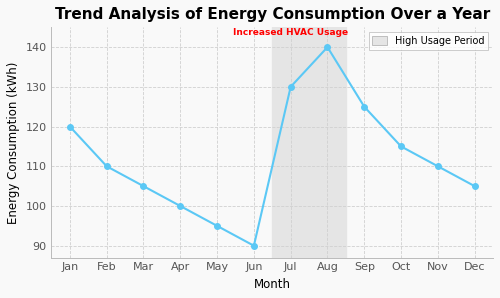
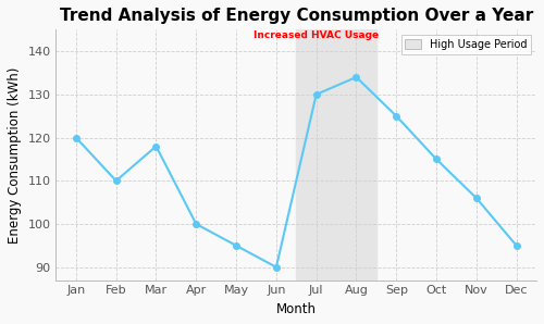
Mar: 105 -> 118
Aug: 140 -> 134
Nov: 110 -> 106
Dec: 105 -> 95
